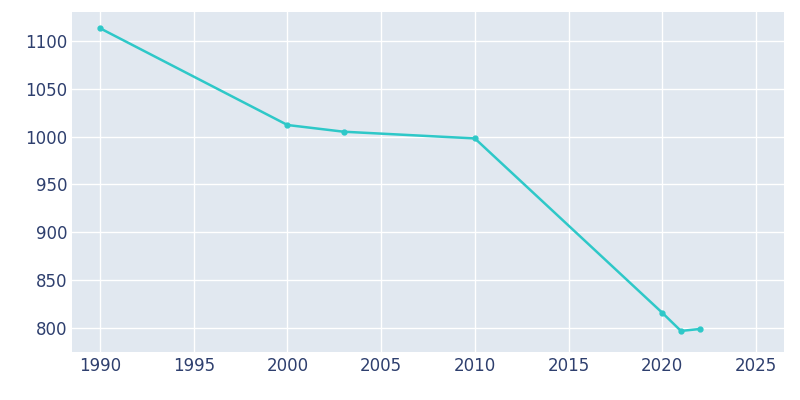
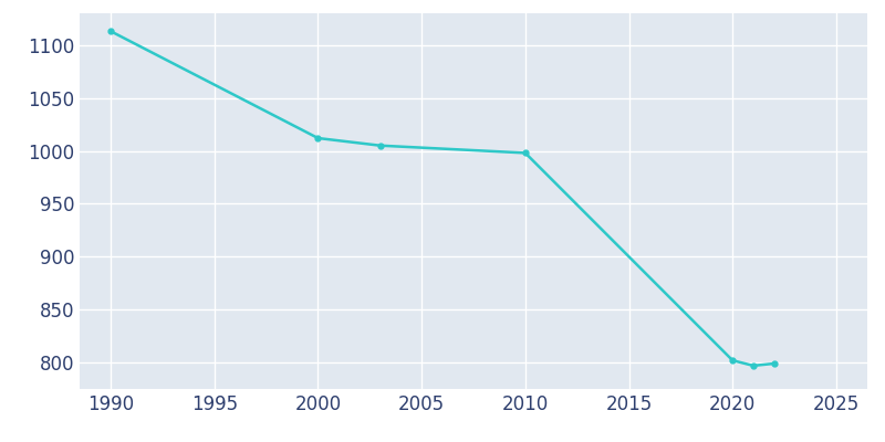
2020: 816 -> 802
